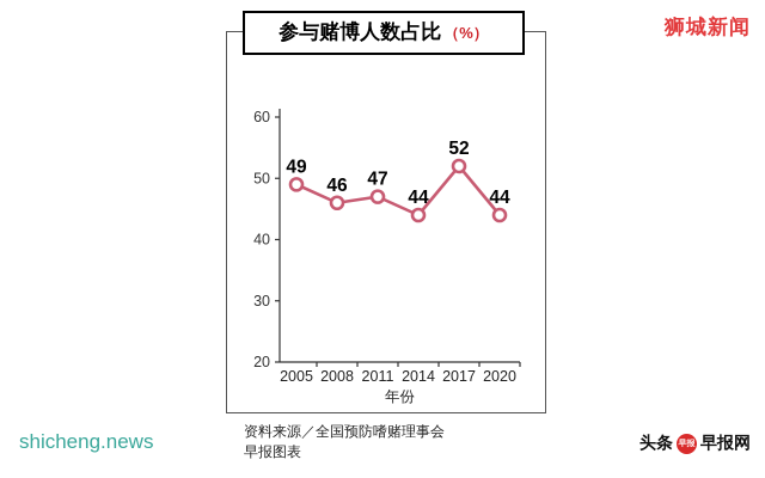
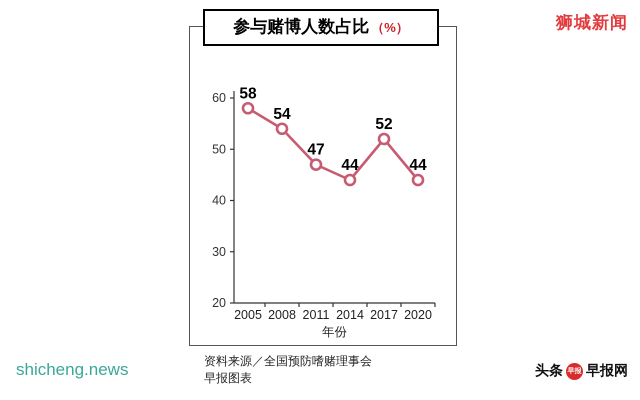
2005: 49 -> 58
2008: 46 -> 54
